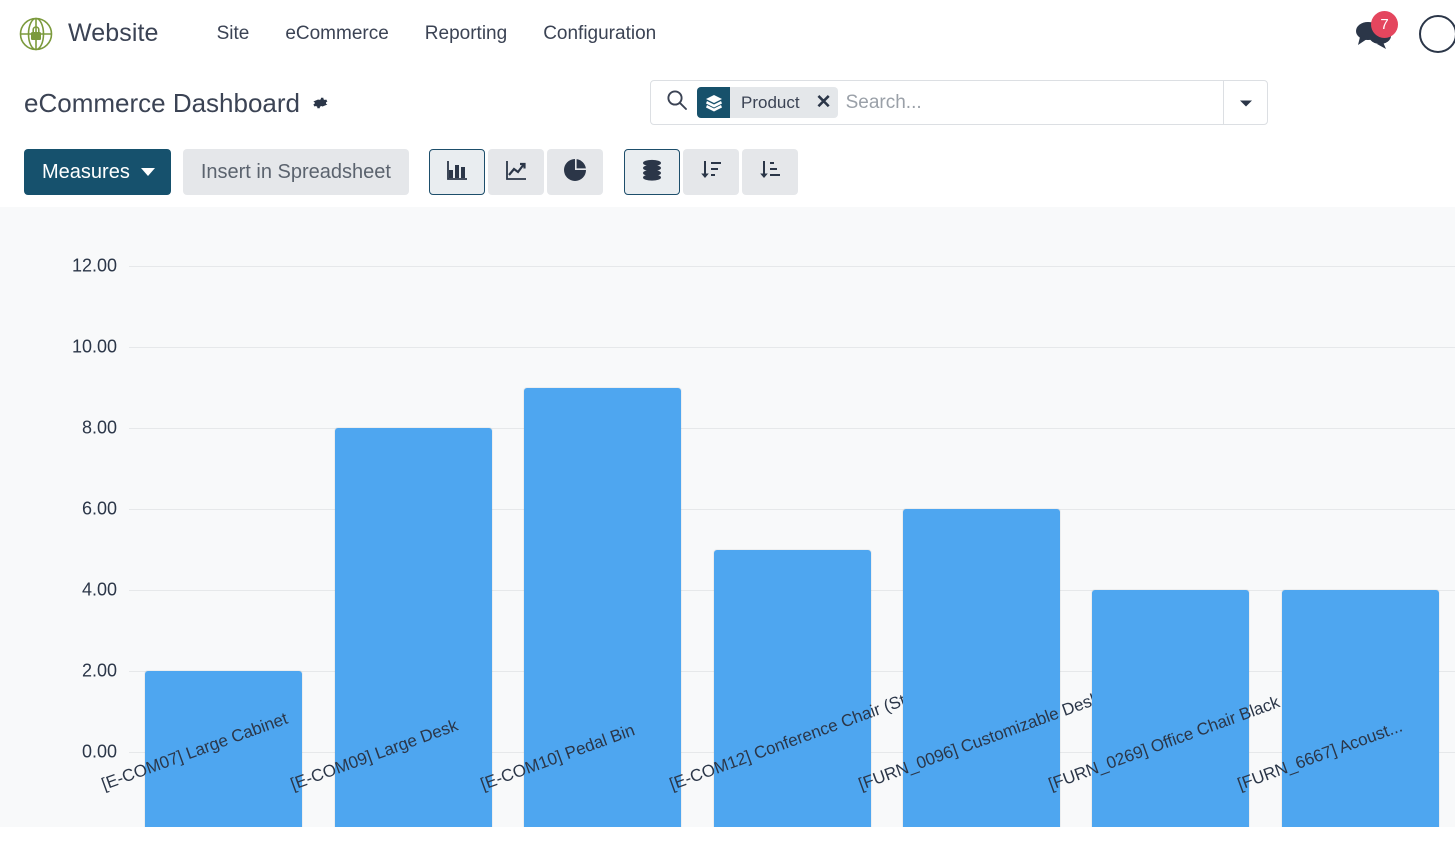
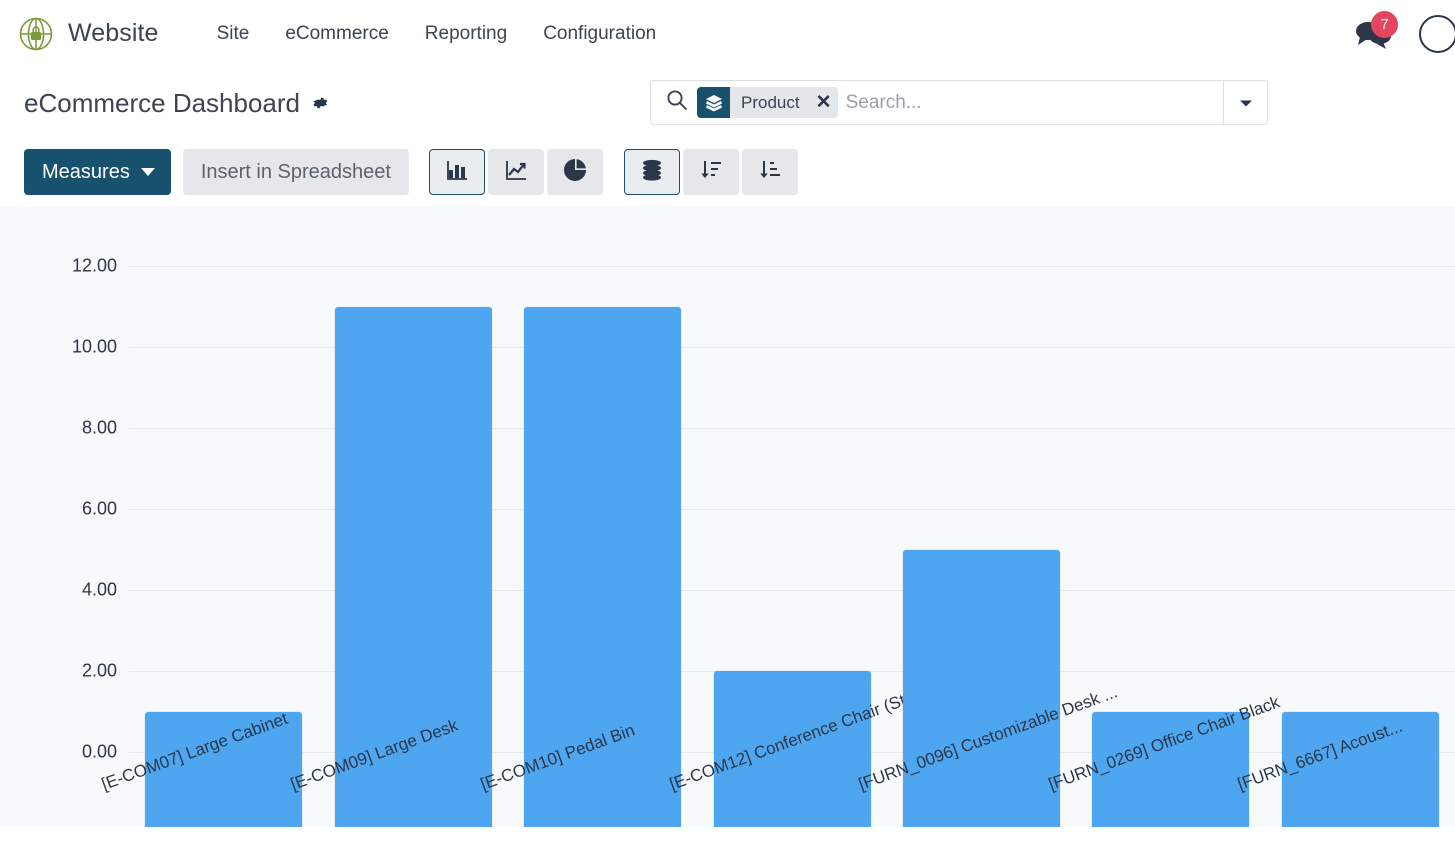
[E-COM07] Large Cabinet: 2 -> 1
[E-COM09] Large Desk: 8 -> 11
[E-COM10] Pedal Bin: 9 -> 11
[E-COM12] Conference Chair (St...: 5 -> 2
[FURN_0096] Customizable Desk ...: 6 -> 5
[FURN_0269] Office Chair Black: 4 -> 1
[FURN_6667] Acoust...: 4 -> 1
